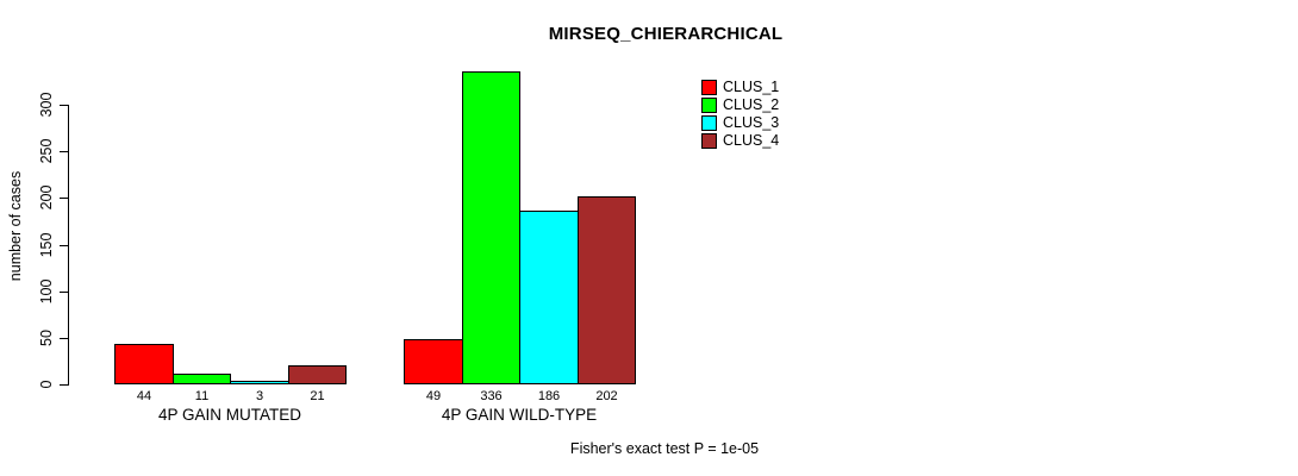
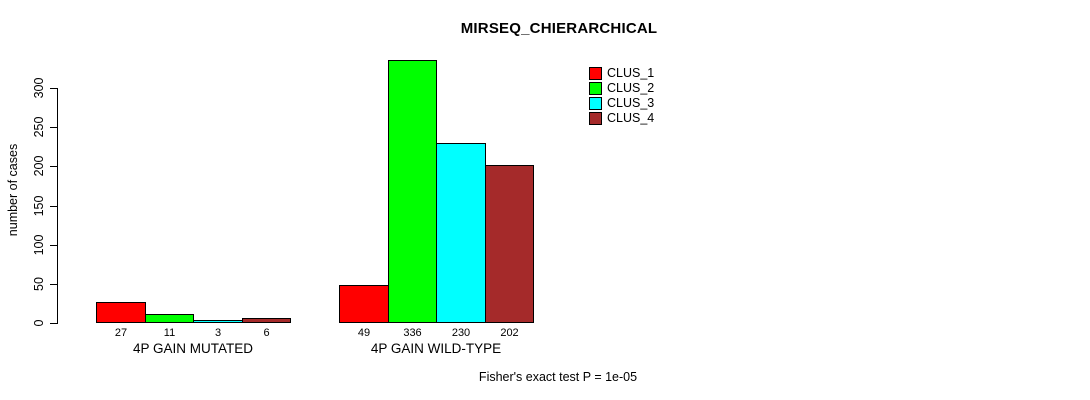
CLUS_1/4P GAIN MUTATED: 44 -> 27
CLUS_4/4P GAIN MUTATED: 21 -> 6
CLUS_3/4P GAIN WILD-TYPE: 186 -> 230
